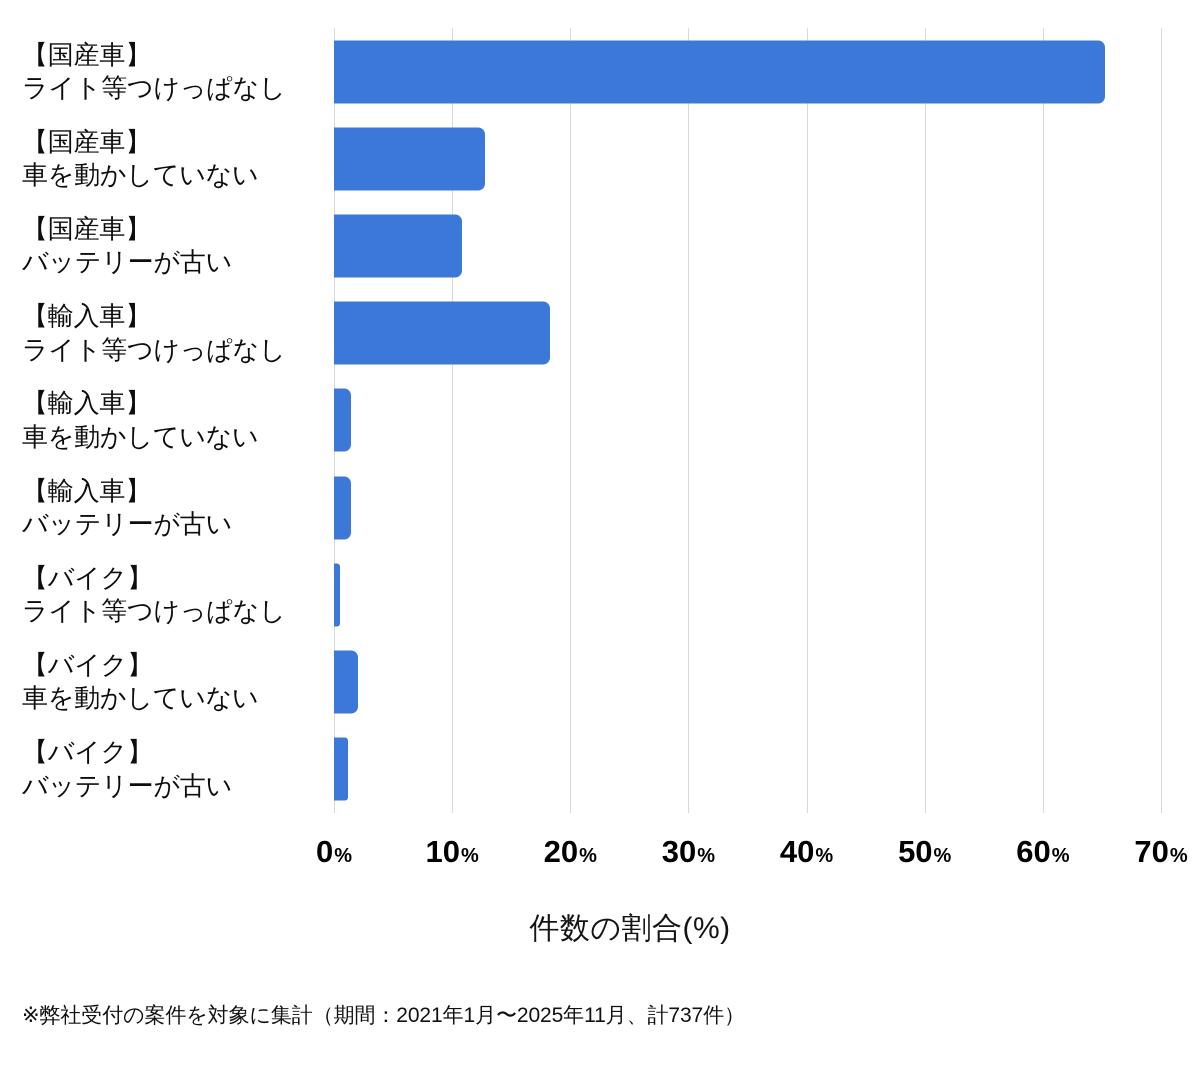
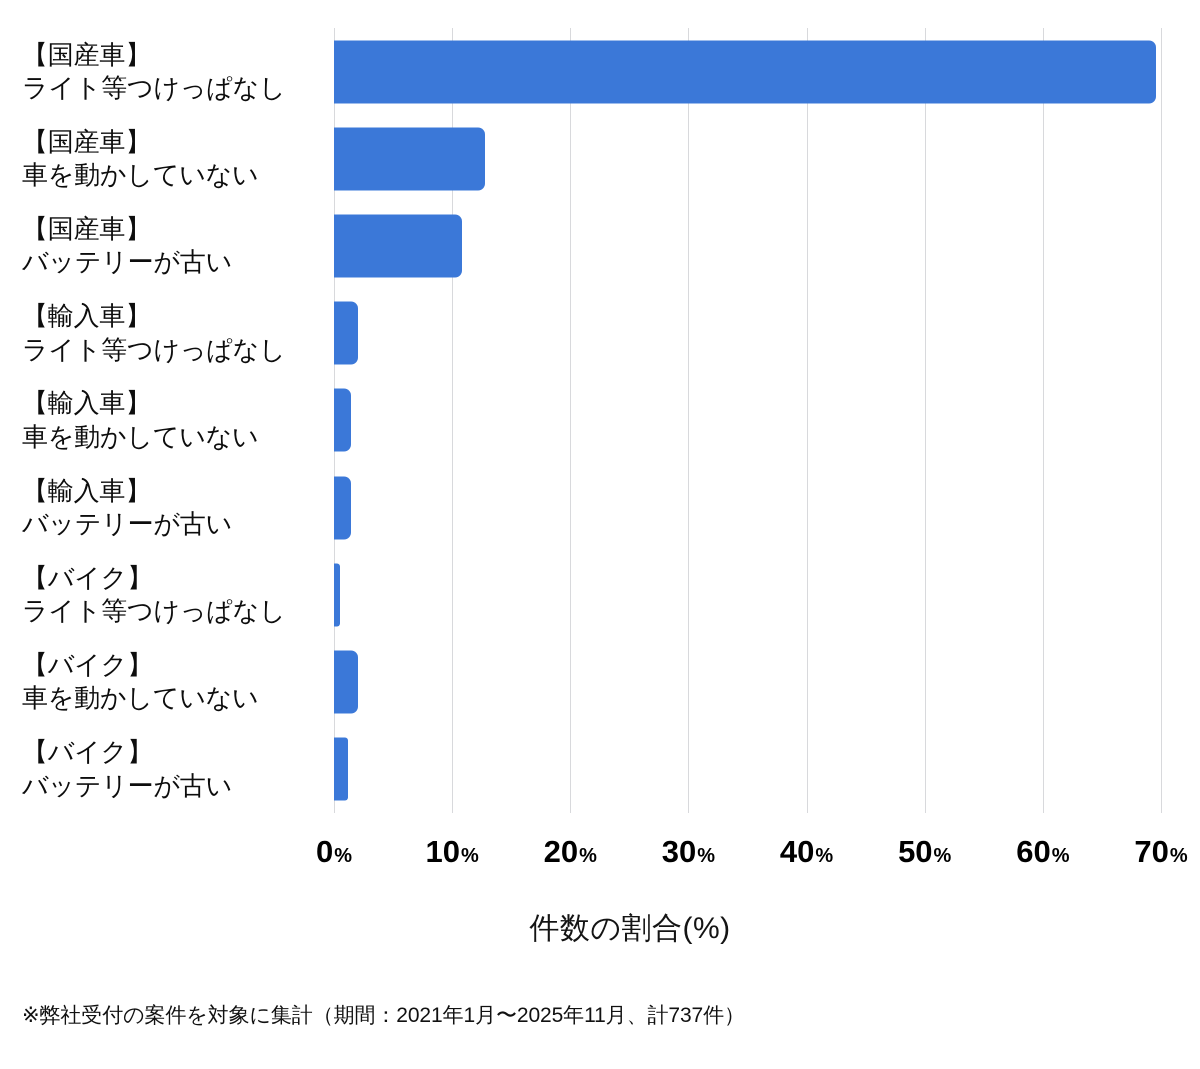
【国産車】 ライト等つけっぱなし: 65.3 -> 69.6
【輸入車】 ライト等つけっぱなし: 18.3 -> 2.0
